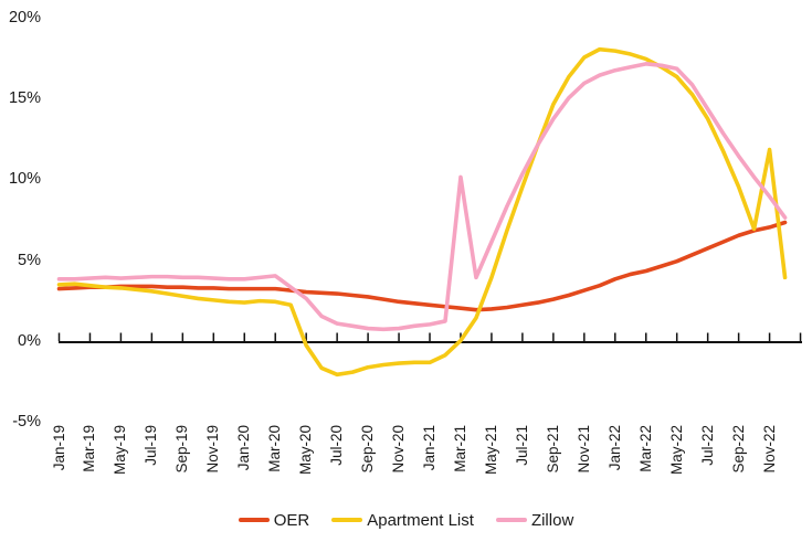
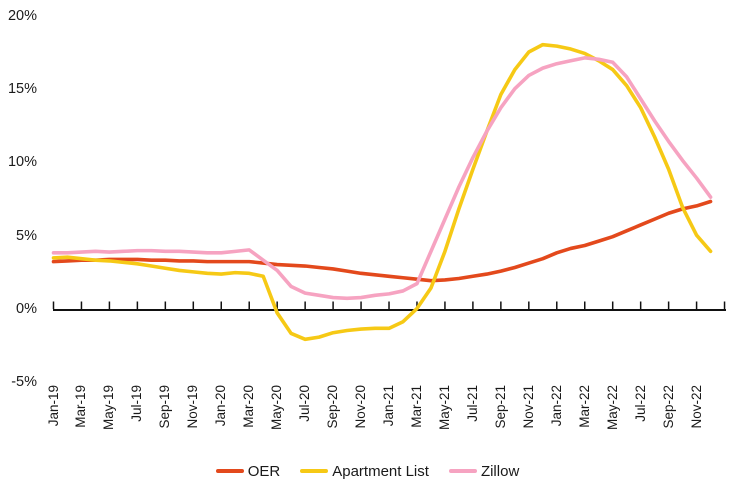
Zillow/Mar-21: 10.2% -> 1.8%
Apartment List/Nov-22: 11.9% -> 5.1%
